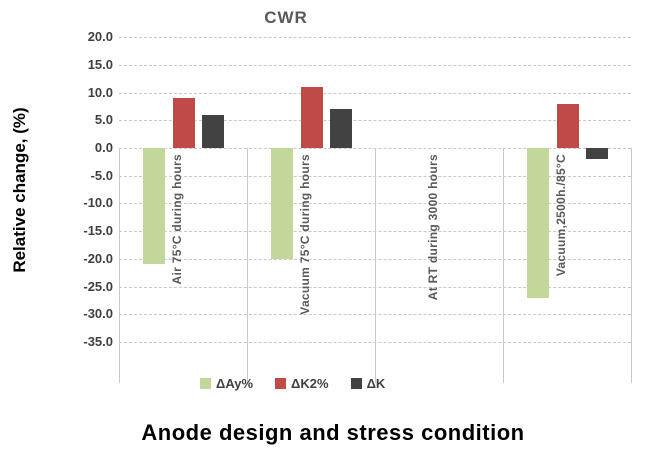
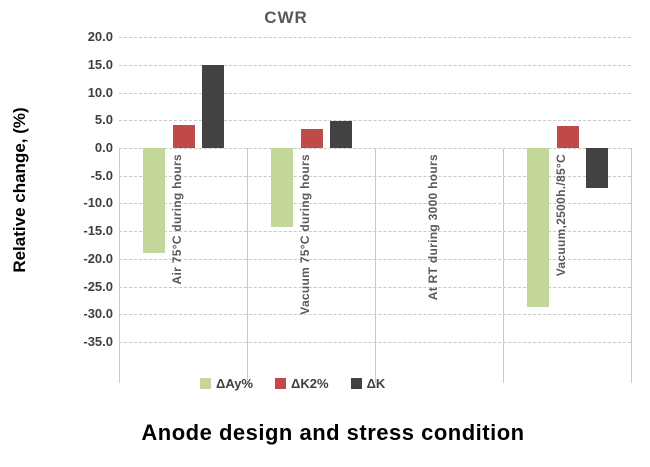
ΔAy%/Air 75°C during hours: -21 -> -19
ΔK2%/Air 75°C during hours: 9 -> 4
ΔK/Air 75°C during hours: 6 -> 15
ΔAy%/Vacuum 75°C during hours: -20 -> -14
ΔK2%/Vacuum 75°C during hours: 11 -> 4
ΔK/Vacuum 75°C during hours: 7 -> 5
ΔAy%/Vacuum,2500h./85°C: -27 -> -29
ΔK2%/Vacuum,2500h./85°C: 8 -> 4
ΔK/Vacuum,2500h./85°C: -2 -> -7
